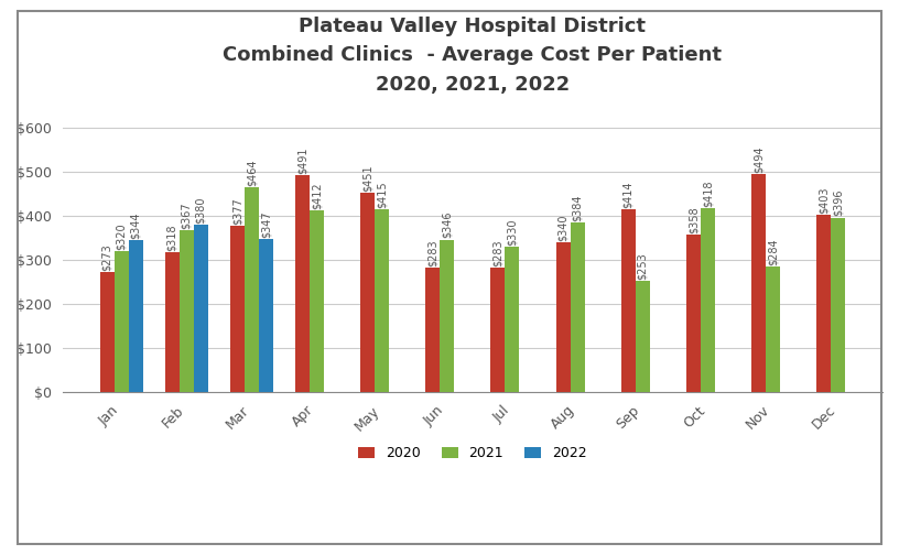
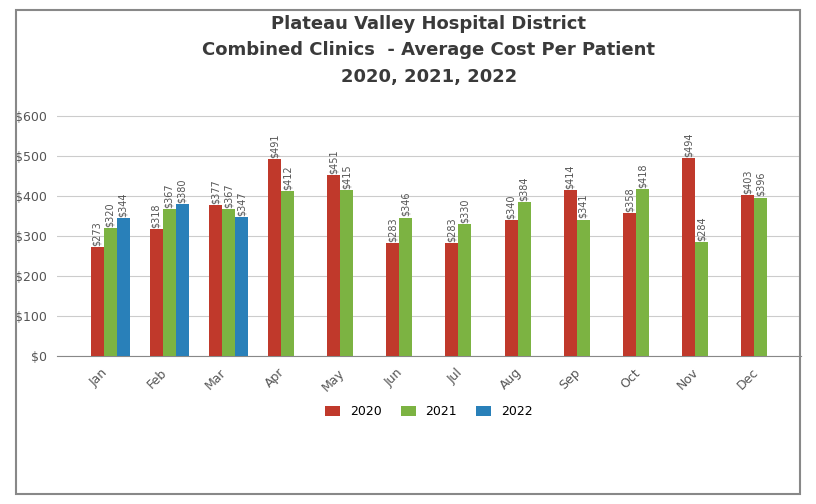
2021/Mar: $464 -> $367
2021/Sep: $253 -> $341
